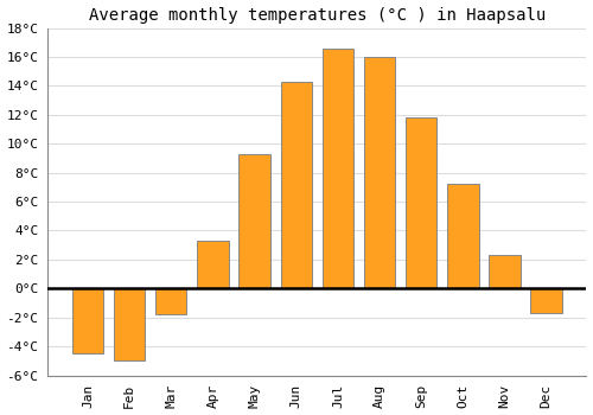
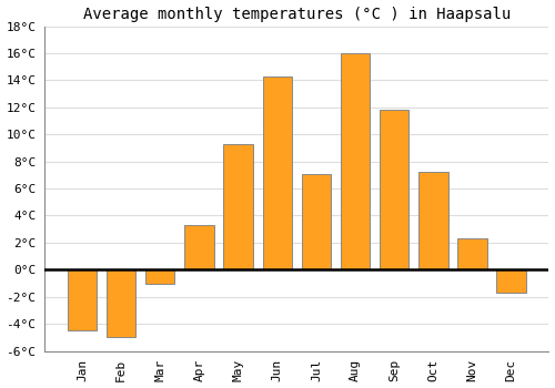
Mar: -1.8°C -> -1.0°C
Jul: 16.6°C -> 7.1°C
